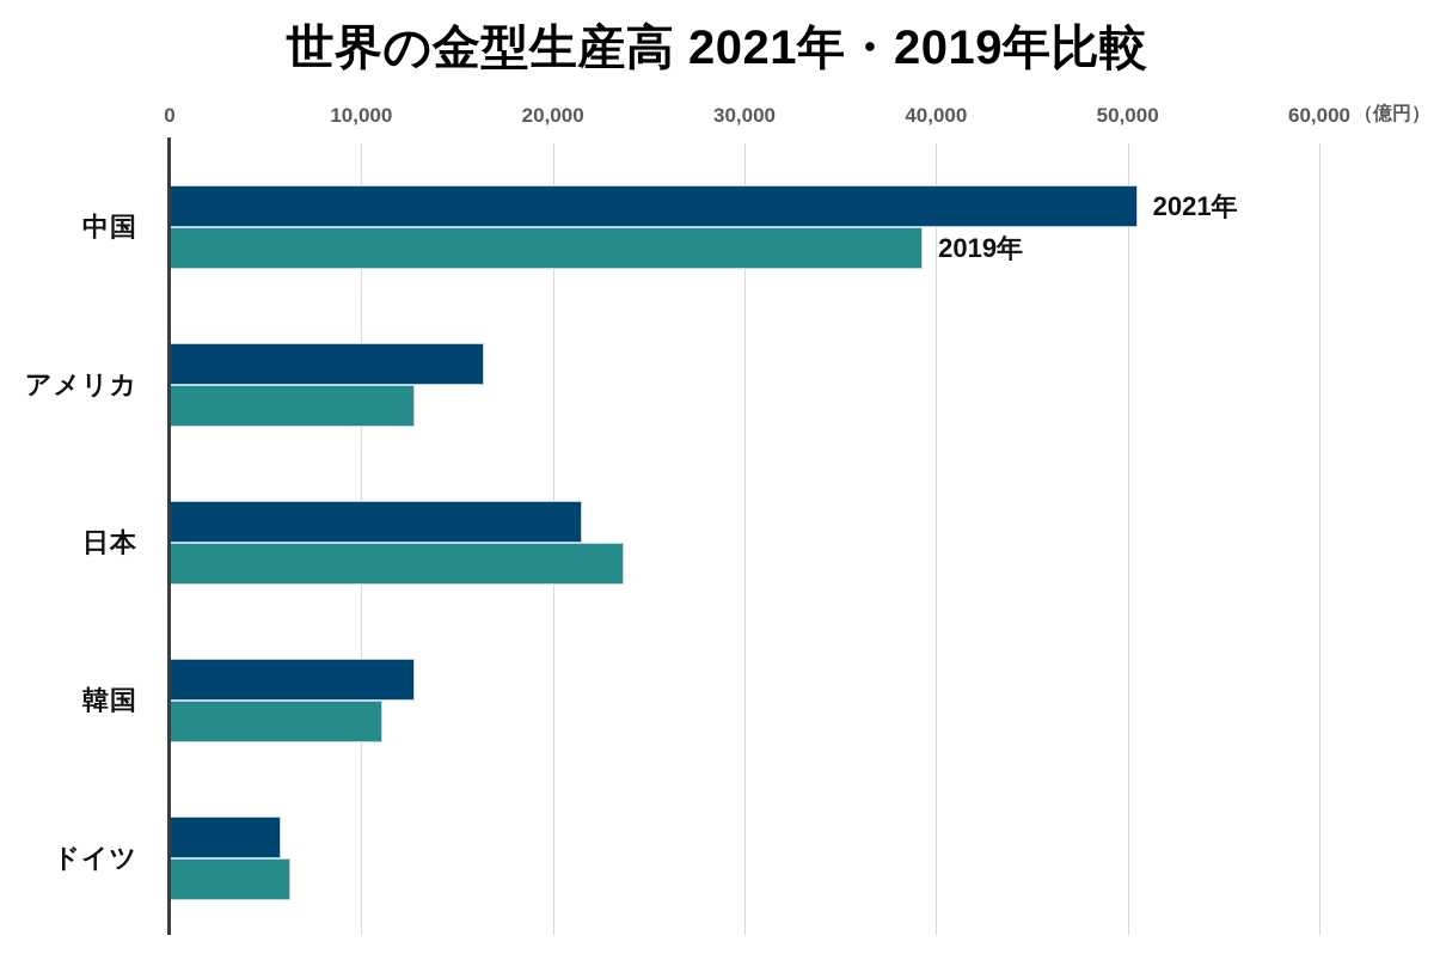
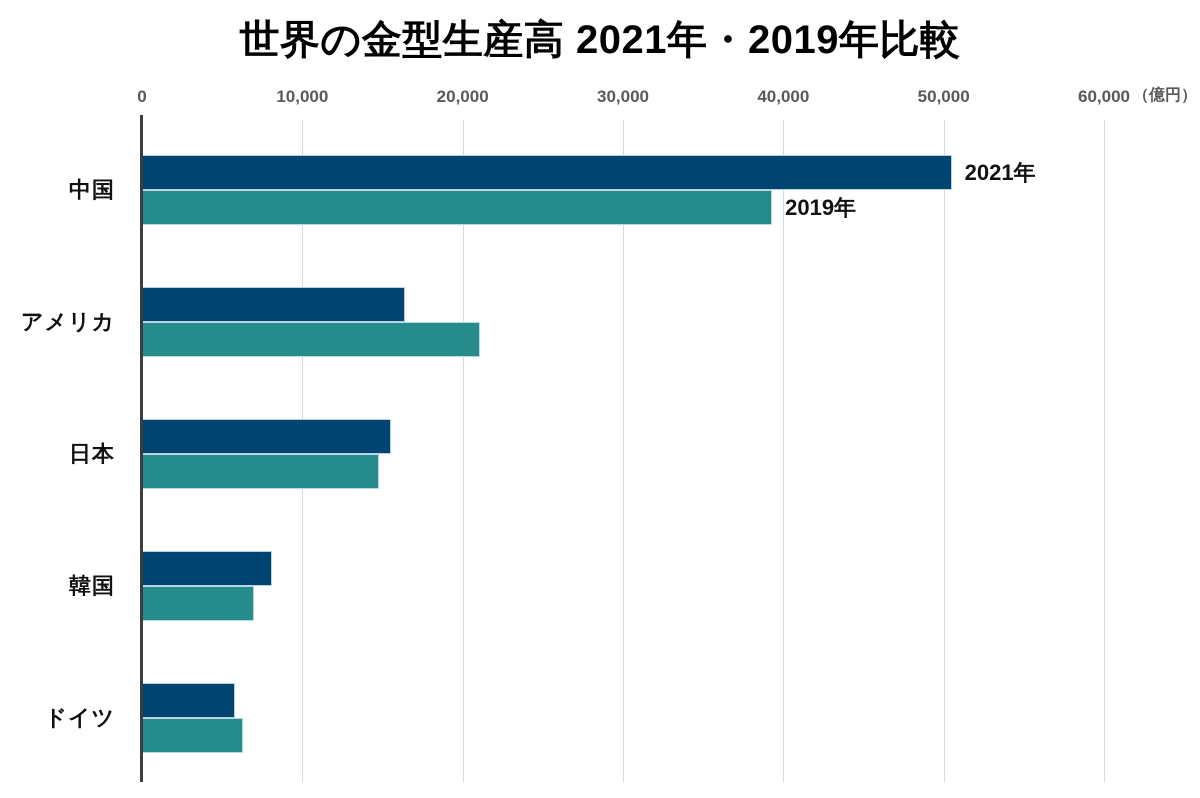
2019年/アメリカ: 12800 -> 21100
2021年/日本: 21500 -> 15500
2019年/日本: 23700 -> 14800
2021年/韓国: 12800 -> 8100
2019年/韓国: 11100 -> 7000
